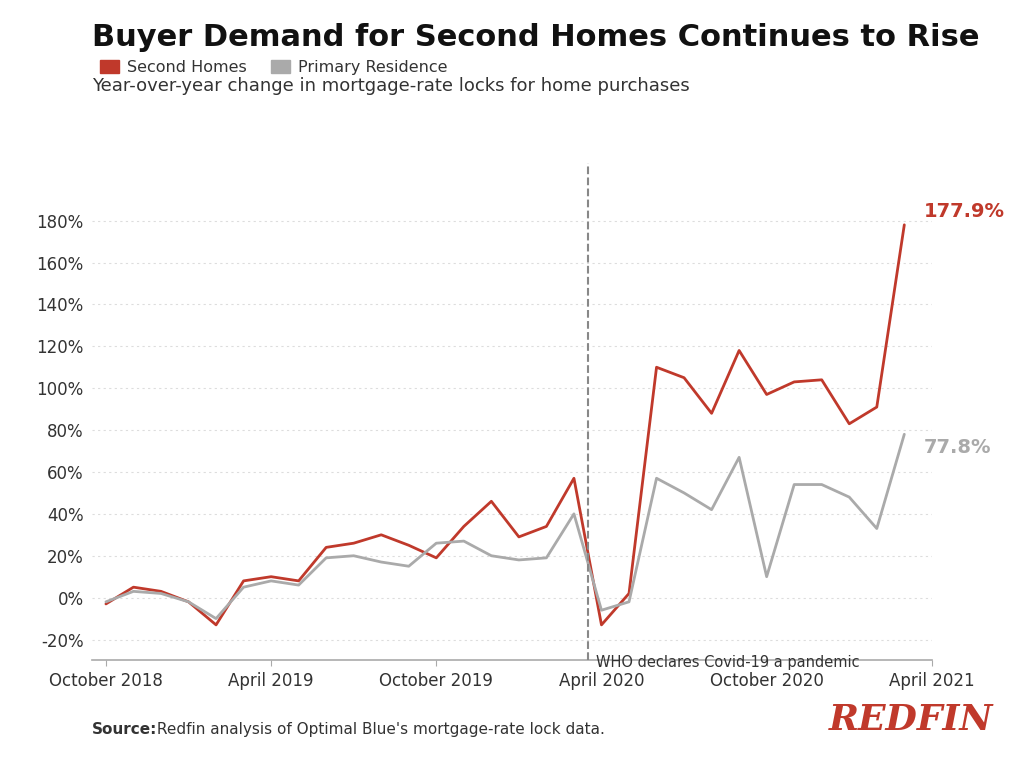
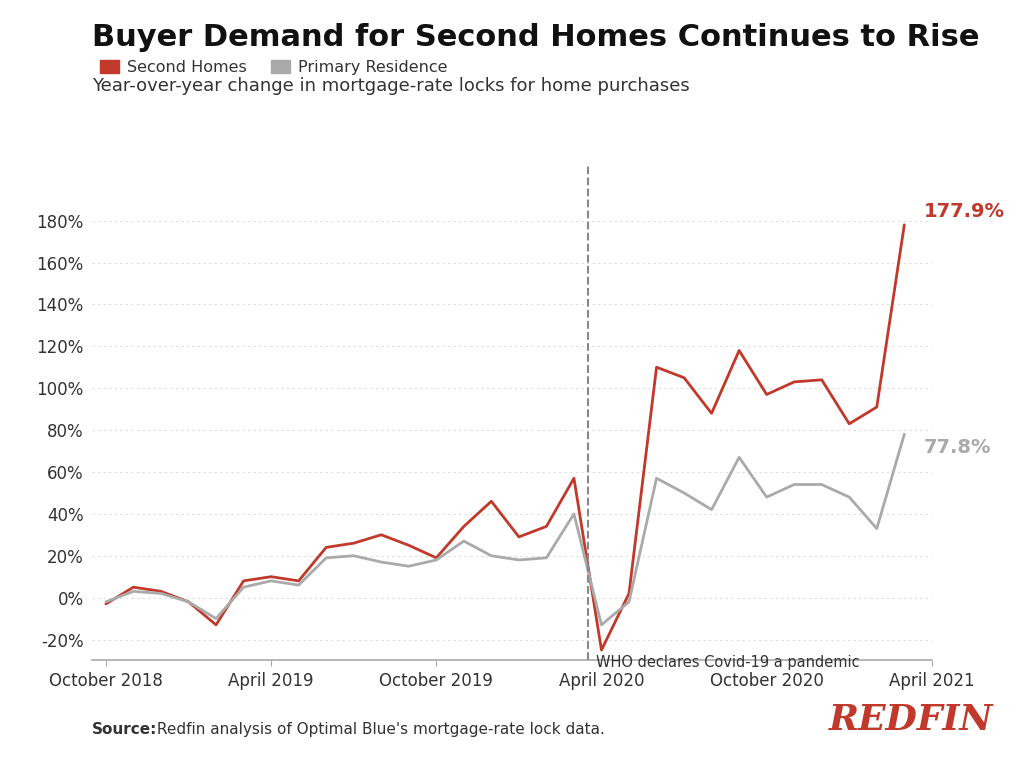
Primary Residence/October 2019: 26% -> 18%
Second Homes/April 2020: -13% -> -25%
Primary Residence/April 2020: -6% -> -13%
Primary Residence/October 2020: 10% -> 48%
